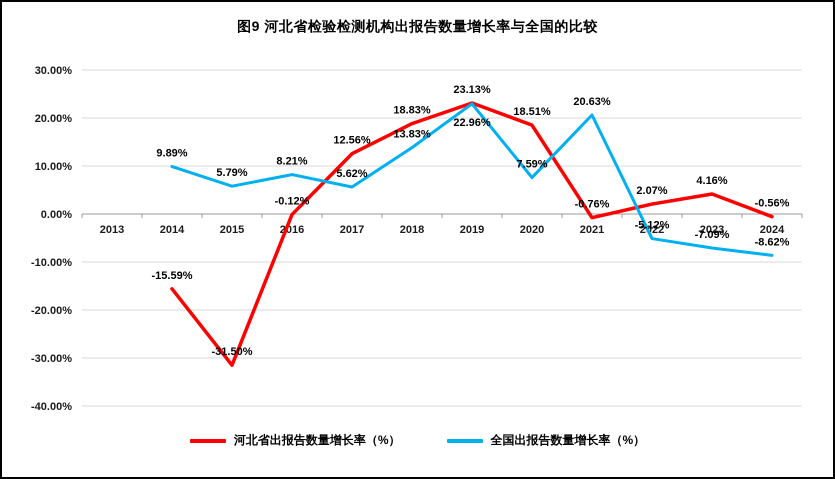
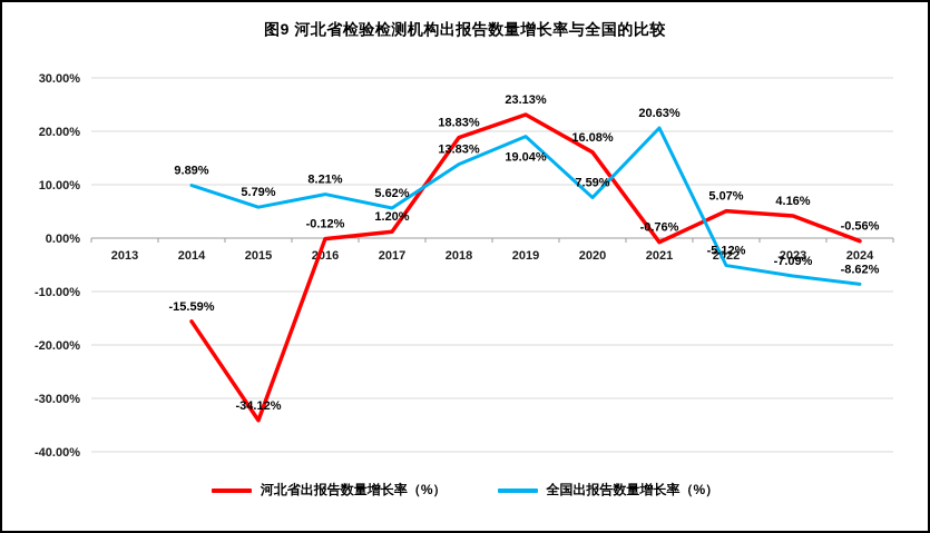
河北省出报告数量增长率（%）/2015: -31.50% -> -34.12%
河北省出报告数量增长率（%）/2017: 12.56% -> 1.20%
全国出报告数量增长率（%）/2019: 22.96% -> 19.04%
河北省出报告数量增长率（%）/2020: 18.51% -> 16.08%
河北省出报告数量增长率（%）/2022: 2.07% -> 5.07%
